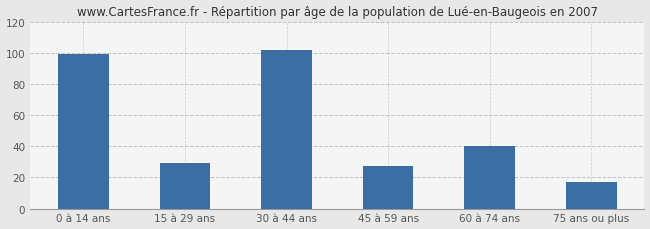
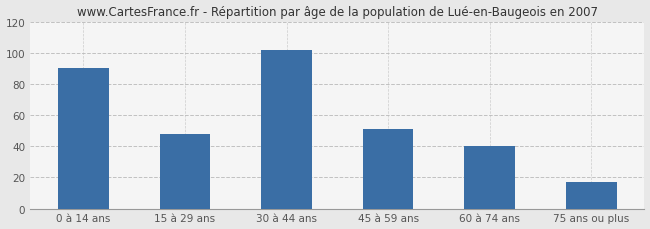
0 à 14 ans: 99 -> 90
15 à 29 ans: 29 -> 48
45 à 59 ans: 27 -> 51
